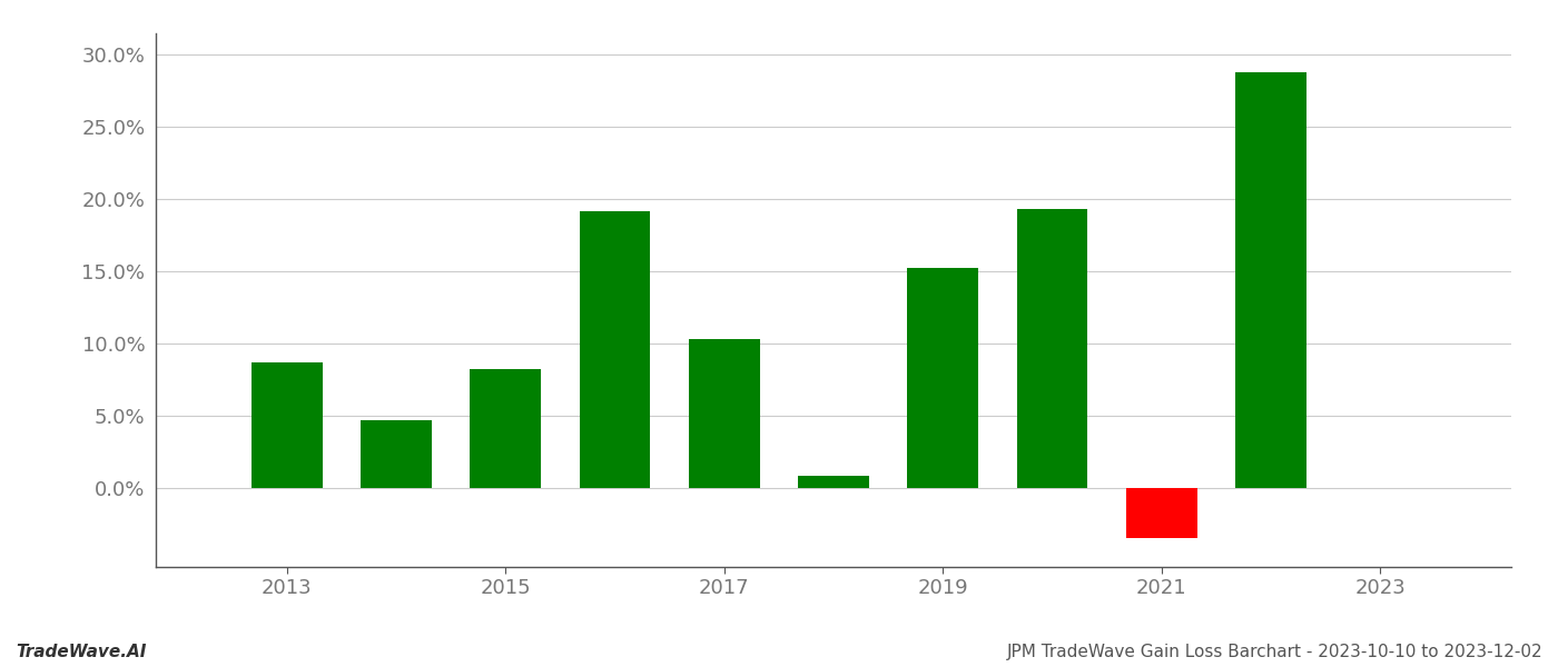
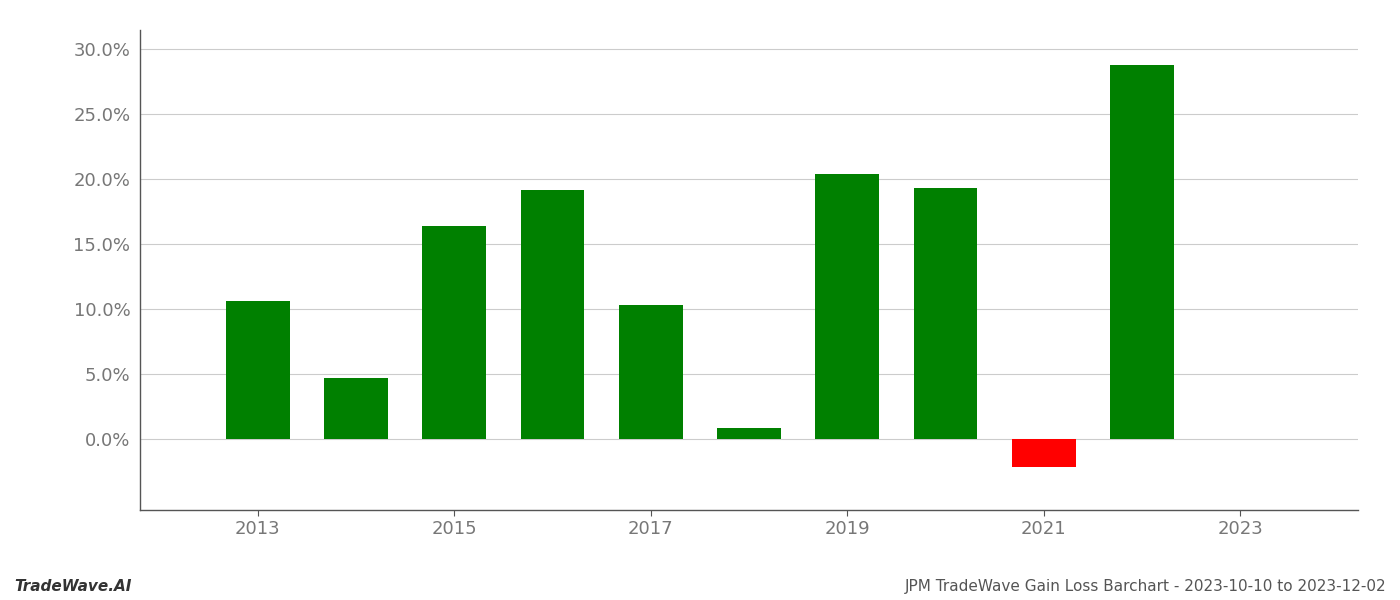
2013: 8.7% -> 10.6%
2015: 8.2% -> 16.4%
2019: 15.2% -> 20.4%
2021: -3.5% -> -2.2%
